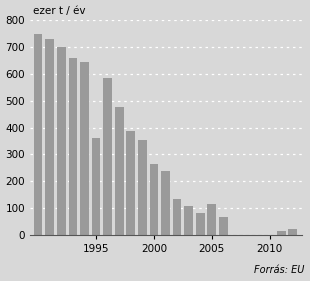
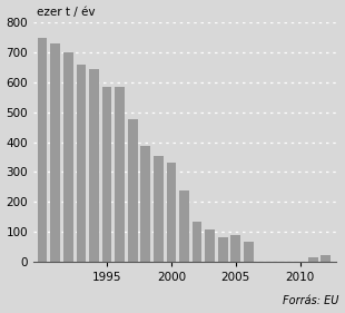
1995: 360 -> 585
2000: 265 -> 332
2005: 115 -> 90
